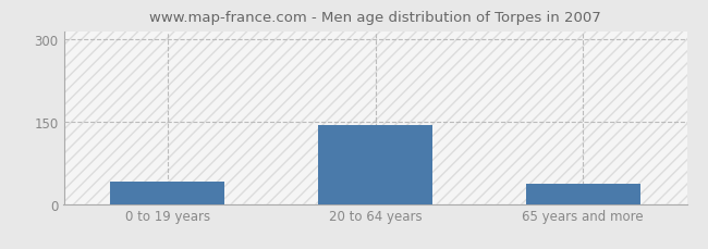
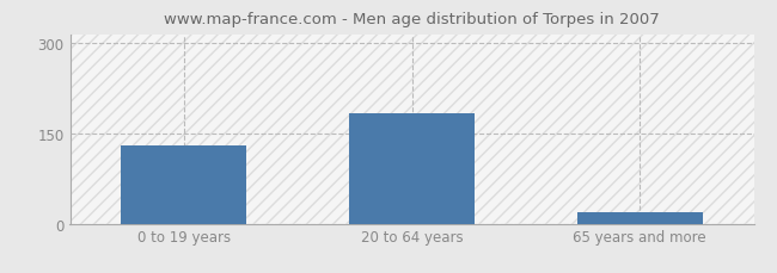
0 to 19 years: 40 -> 130
20 to 64 years: 144 -> 183
65 years and more: 36 -> 20
